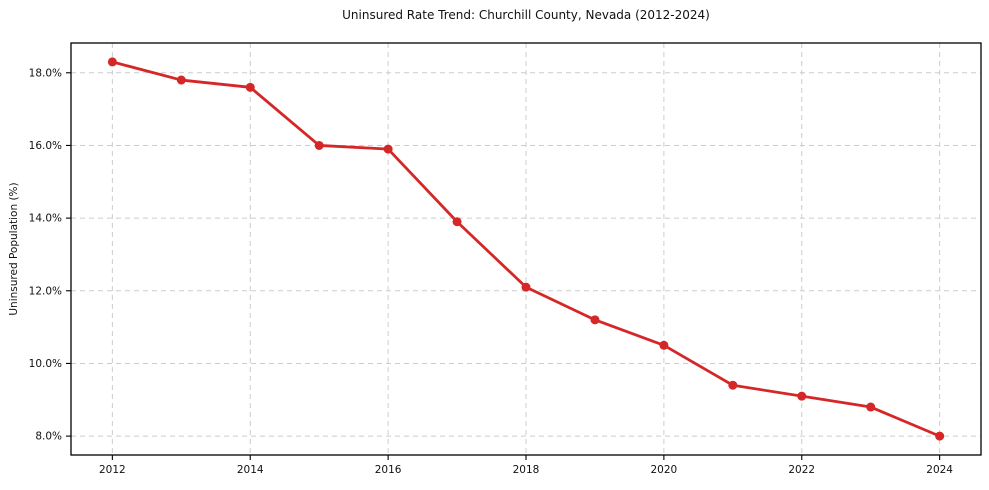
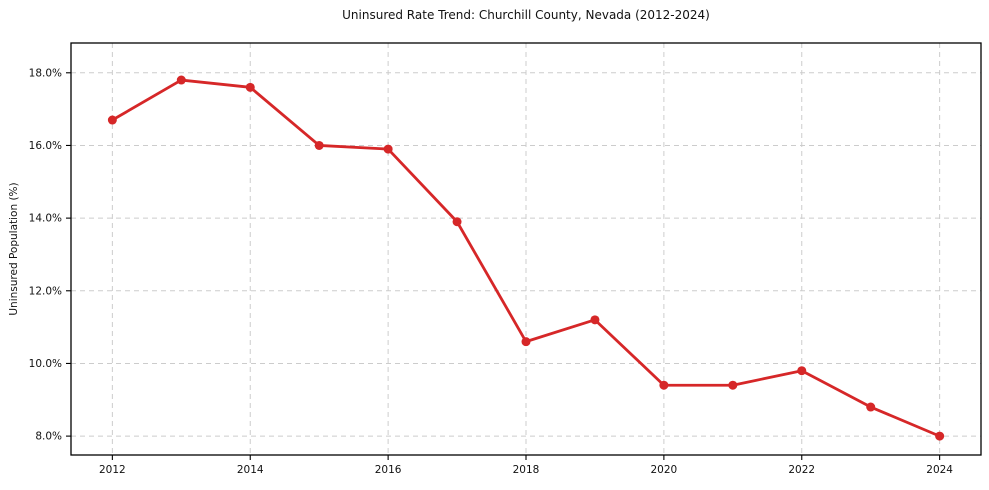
2012: 18.3% -> 16.7%
2018: 12.1% -> 10.6%
2020: 10.5% -> 9.4%
2022: 9.1% -> 9.8%
